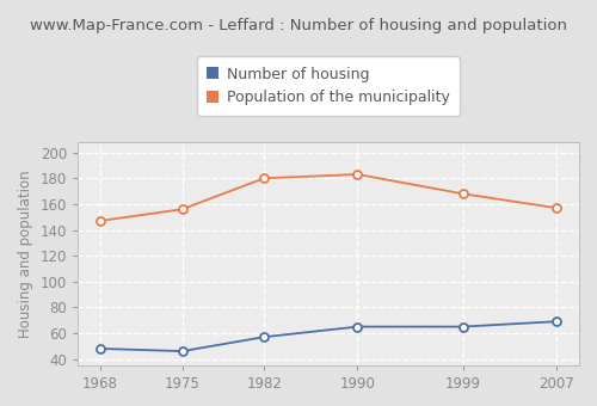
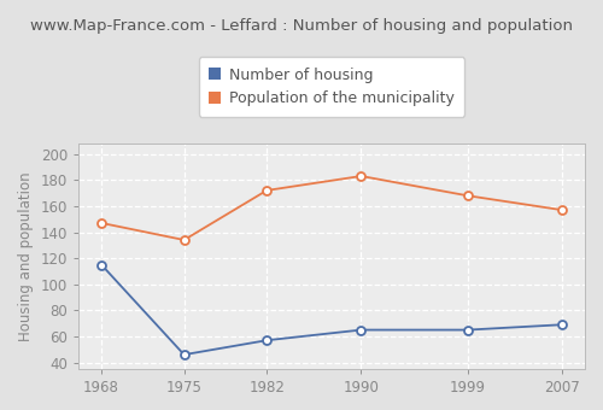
Number of housing/1968: 48 -> 115
Population of the municipality/1975: 156 -> 134
Population of the municipality/1982: 180 -> 172
